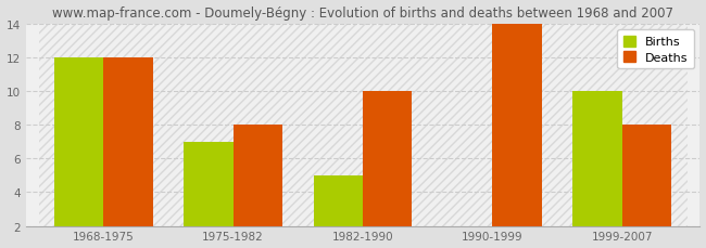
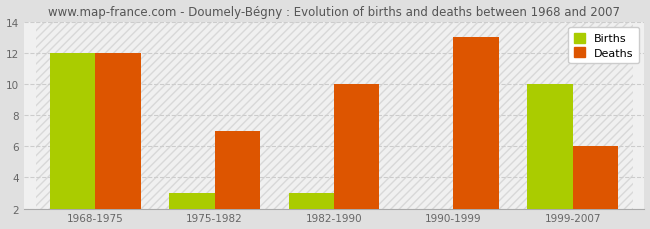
Births/1975-1982: 7 -> 3
Deaths/1975-1982: 8 -> 7
Births/1982-1990: 5 -> 3
Deaths/1990-1999: 14 -> 13
Deaths/1999-2007: 8 -> 6
